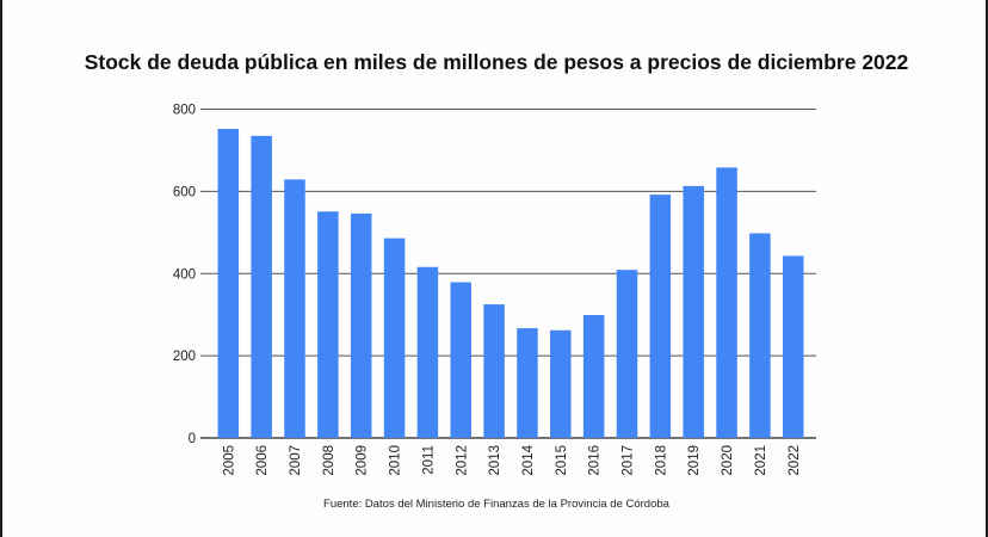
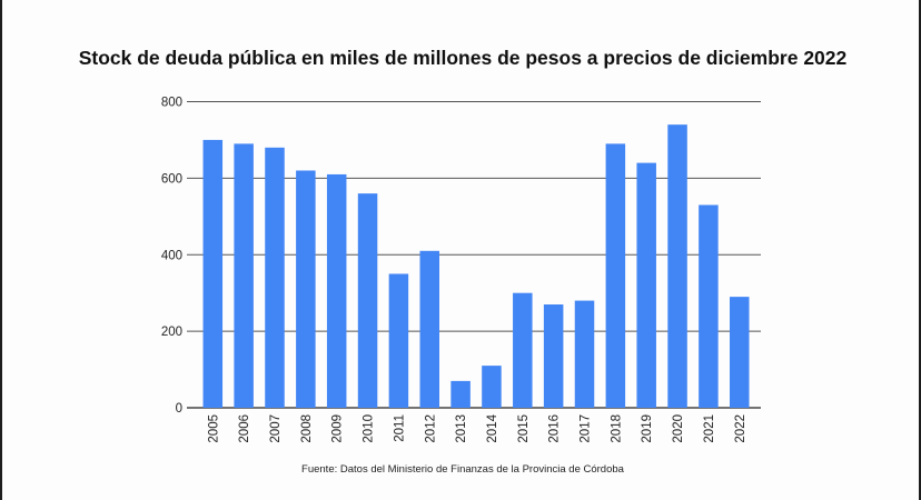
2005: 750 -> 700
2006: 740 -> 690
2007: 630 -> 680
2008: 550 -> 620
2009: 550 -> 610
2010: 490 -> 560
2011: 420 -> 350
2012: 380 -> 410
2013: 320 -> 70
2014: 270 -> 110
2015: 260 -> 300
2016: 300 -> 270
2017: 410 -> 280
2018: 590 -> 690
2019: 610 -> 640
2020: 660 -> 740
2021: 500 -> 530
2022: 440 -> 290
